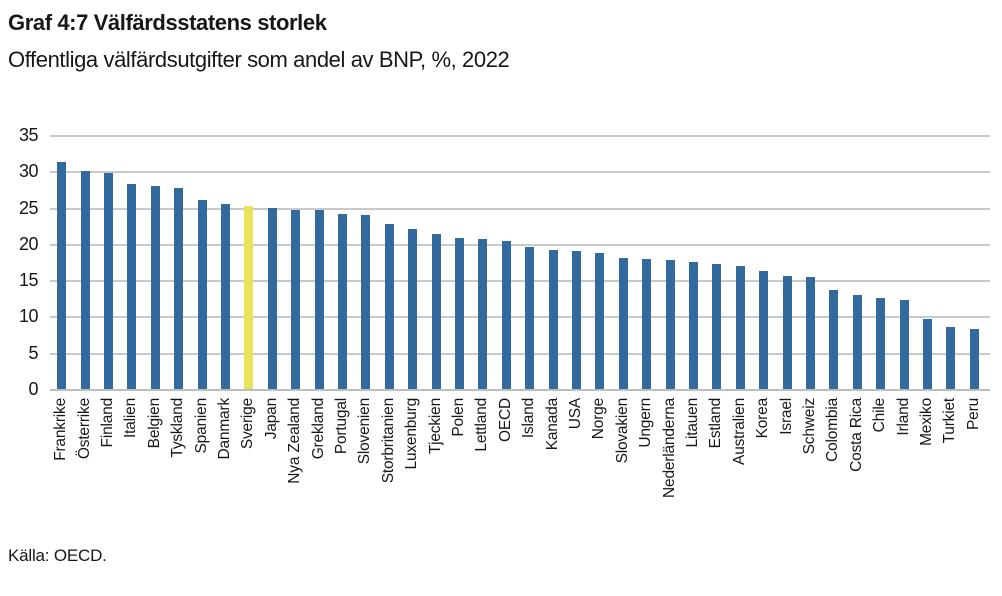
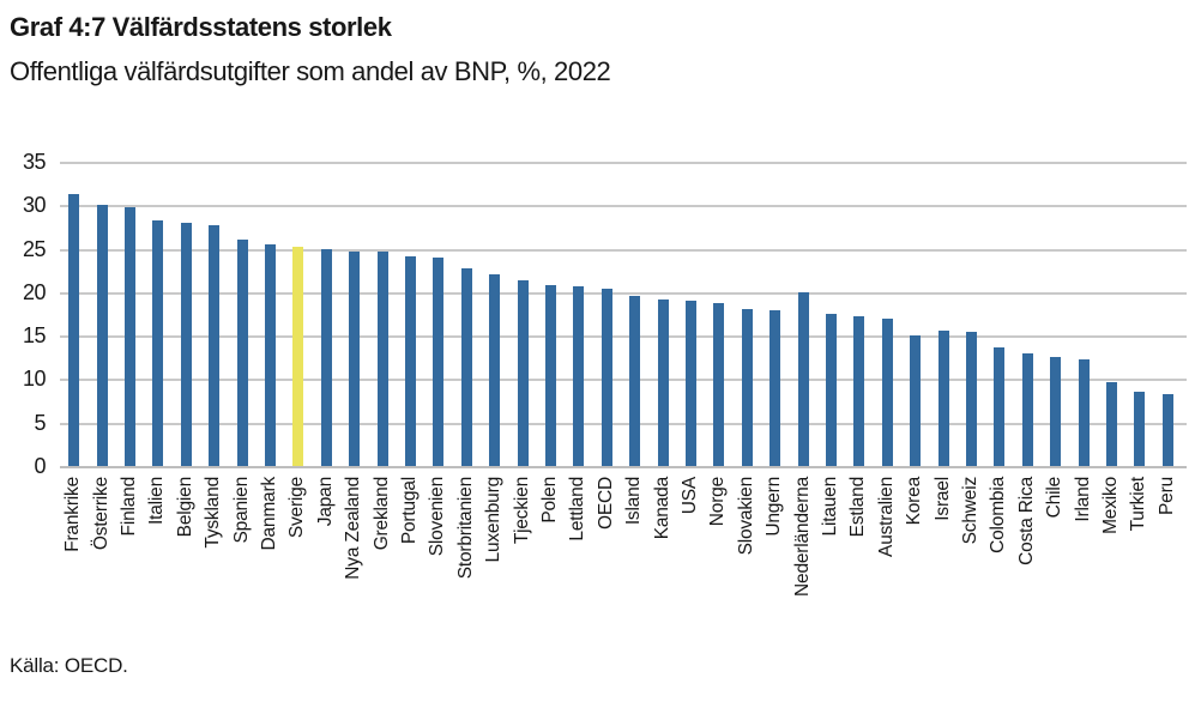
Nederländerna: 18 -> 20
Korea: 16 -> 15
